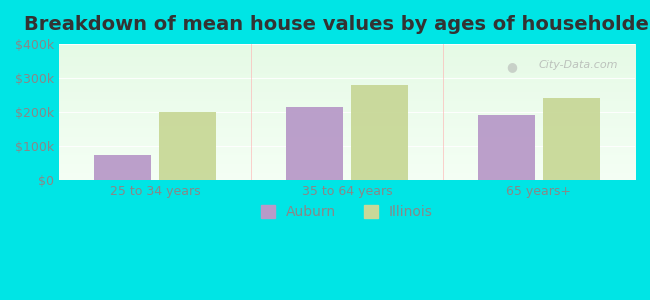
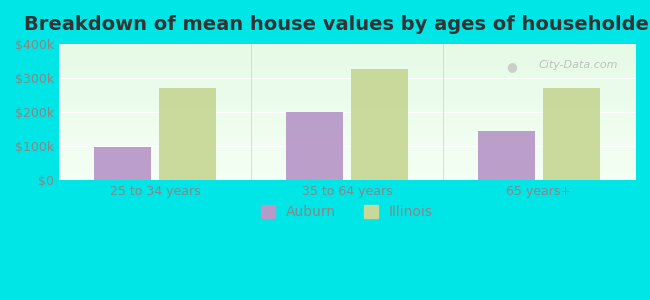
Auburn/25 to 34 years: $75k -> $97k
Illinois/25 to 34 years: $200k -> $271k
Auburn/35 to 64 years: $215k -> $200k
Illinois/35 to 64 years: $280k -> $325k
Auburn/65 years+: $190k -> $143k
Illinois/65 years+: $240k -> $271k
